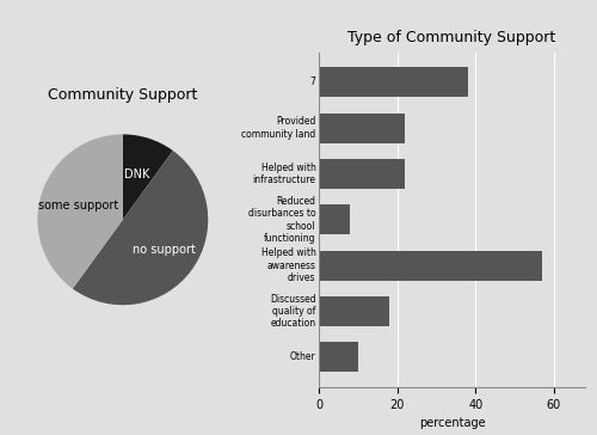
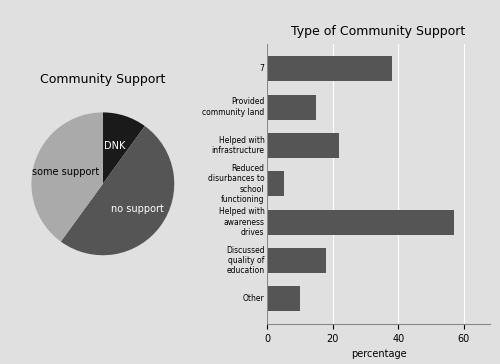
Provided community land: 22 -> 15
Reduced disurbances to school functioning: 8 -> 5
